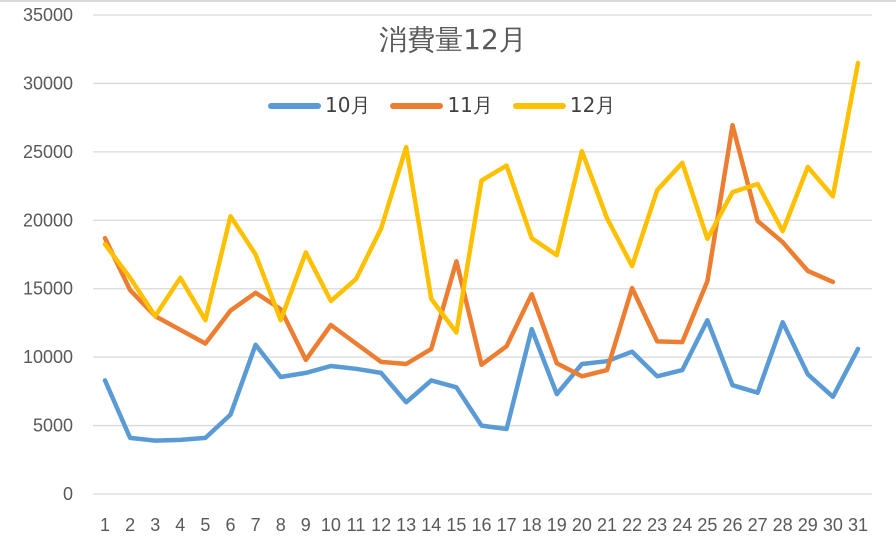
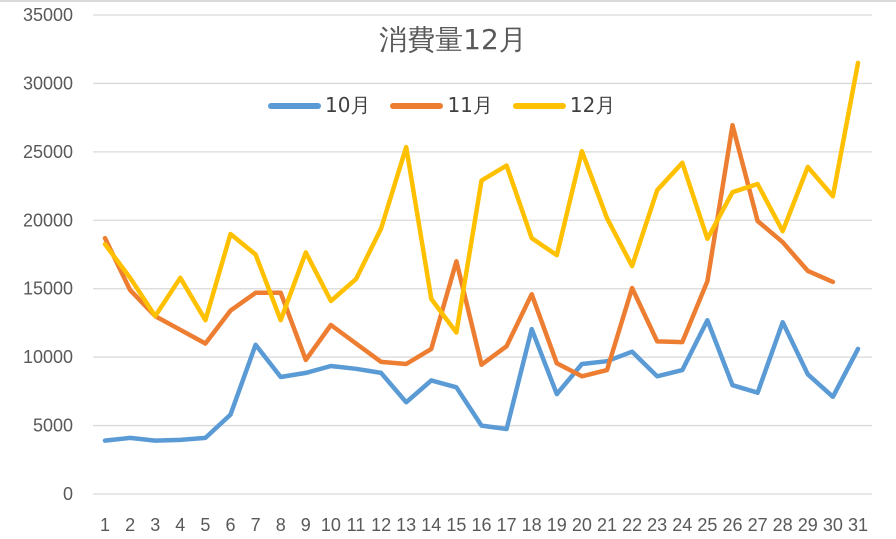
10月/1: 8300 -> 3900
12月/6: 20300 -> 19000
11月/8: 13500 -> 14700
